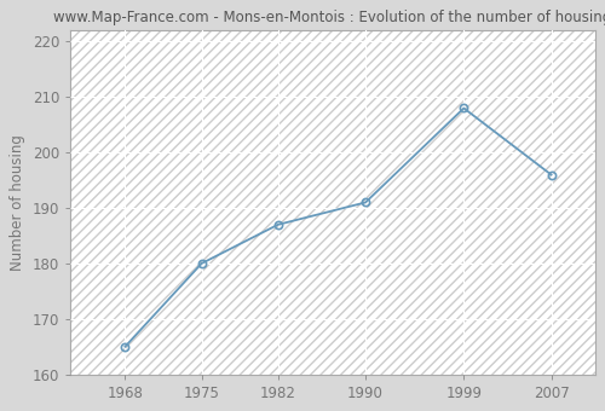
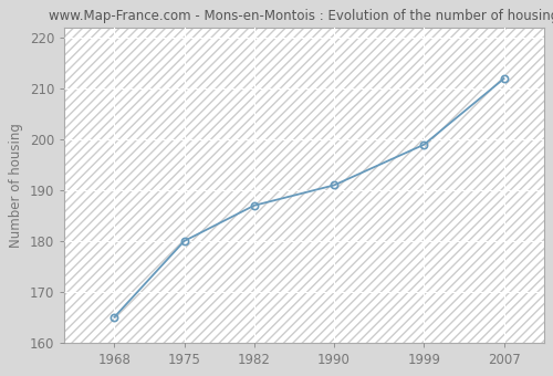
1999: 208 -> 199
2007: 196 -> 212
